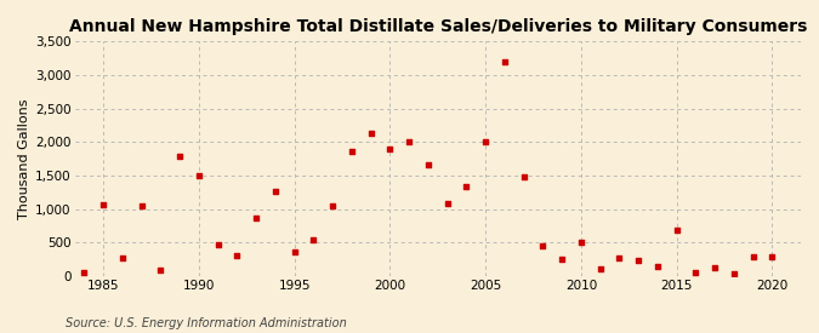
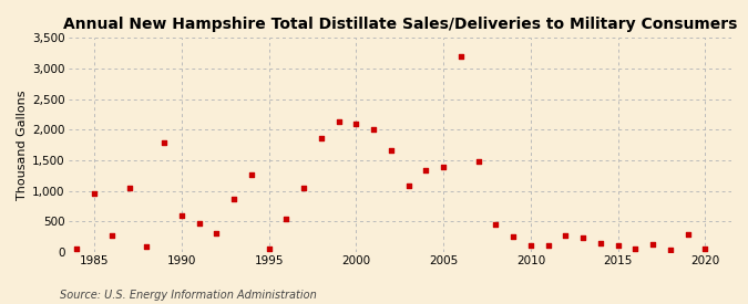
1985: 1,060 -> 950
1990: 1,500 -> 600
1995: 360 -> 50
2000: 1,900 -> 2,100
2005: 2,000 -> 1,390
2010: 500 -> 110
2015: 680 -> 120
2020: 280 -> 50
